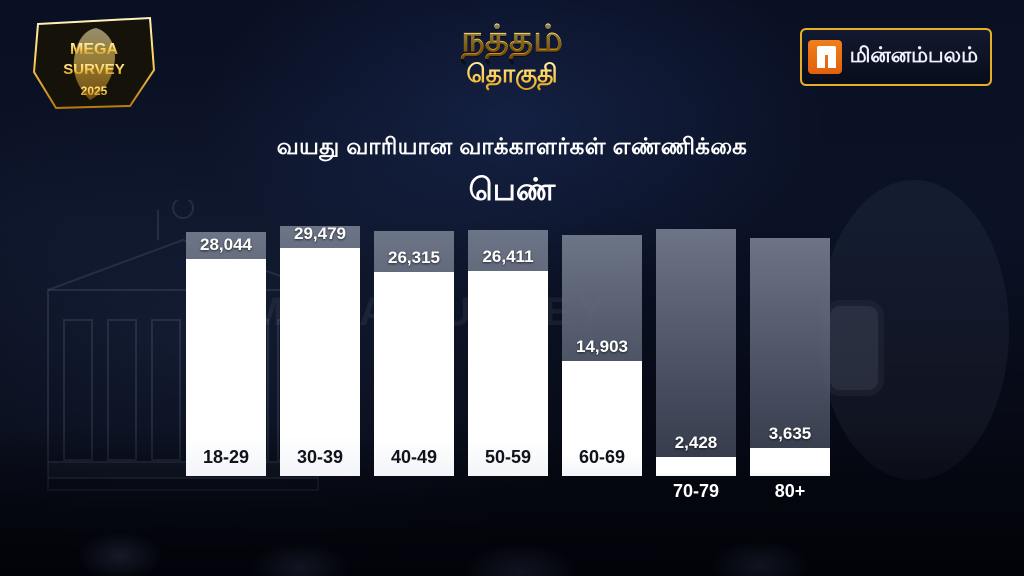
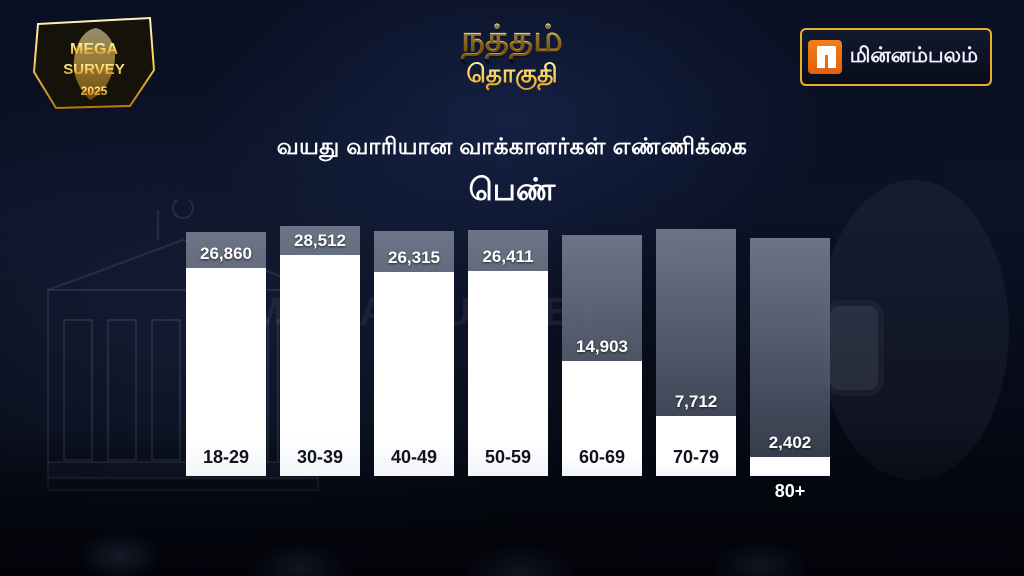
18-29: 28,044 -> 26,860
30-39: 29,479 -> 28,512
70-79: 2,428 -> 7,712
80+: 3,635 -> 2,402
